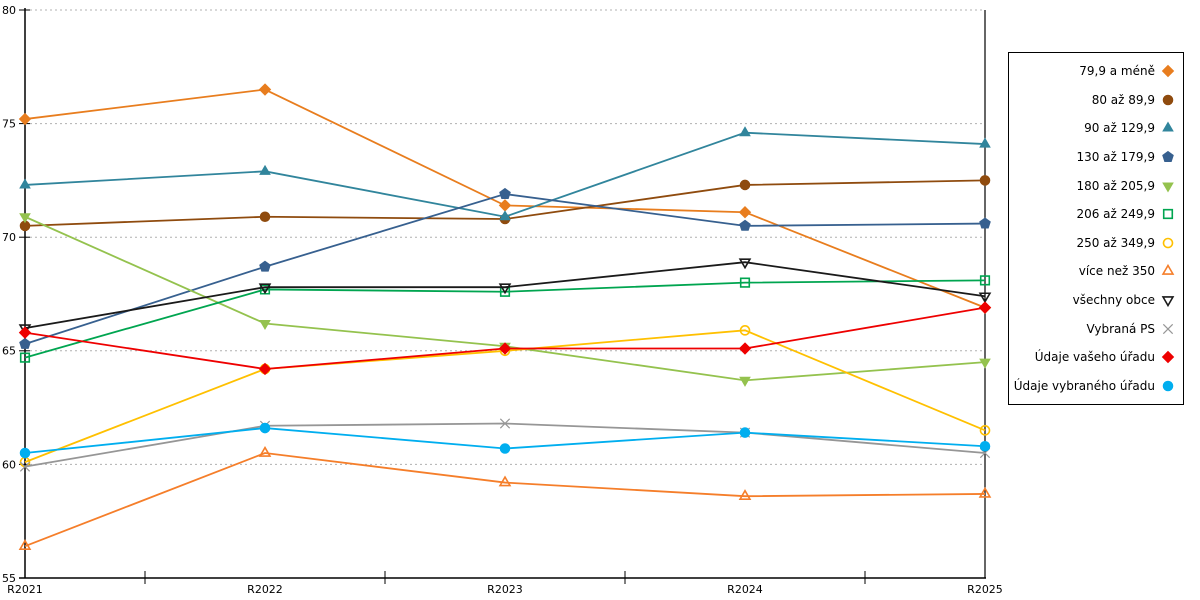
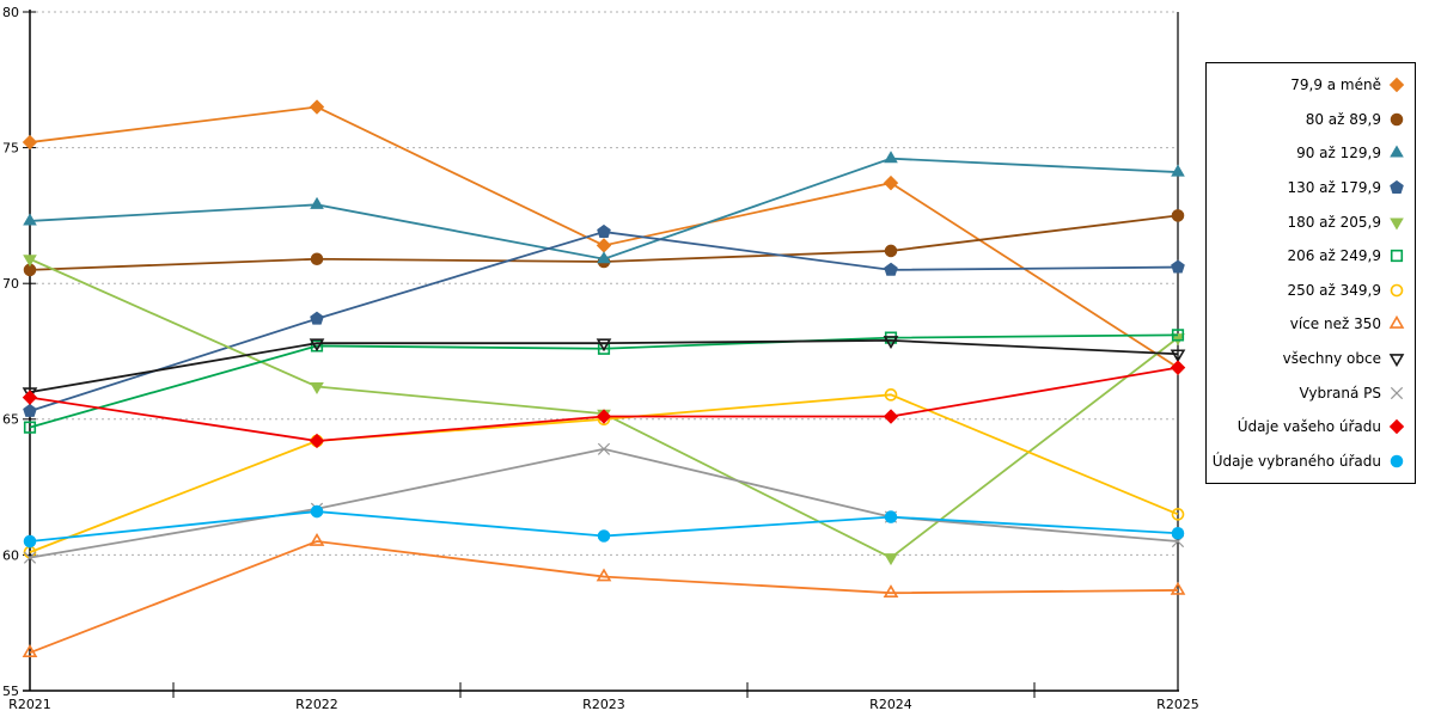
Vybraná PS/R2023: 61.8 -> 63.9
79,9 a méně/R2024: 71.1 -> 73.7
80 až 89,9/R2024: 72.3 -> 71.2
180 až 205,9/R2024: 63.7 -> 59.9
všechny obce/R2024: 68.9 -> 67.9
180 až 205,9/R2025: 64.5 -> 68.0
